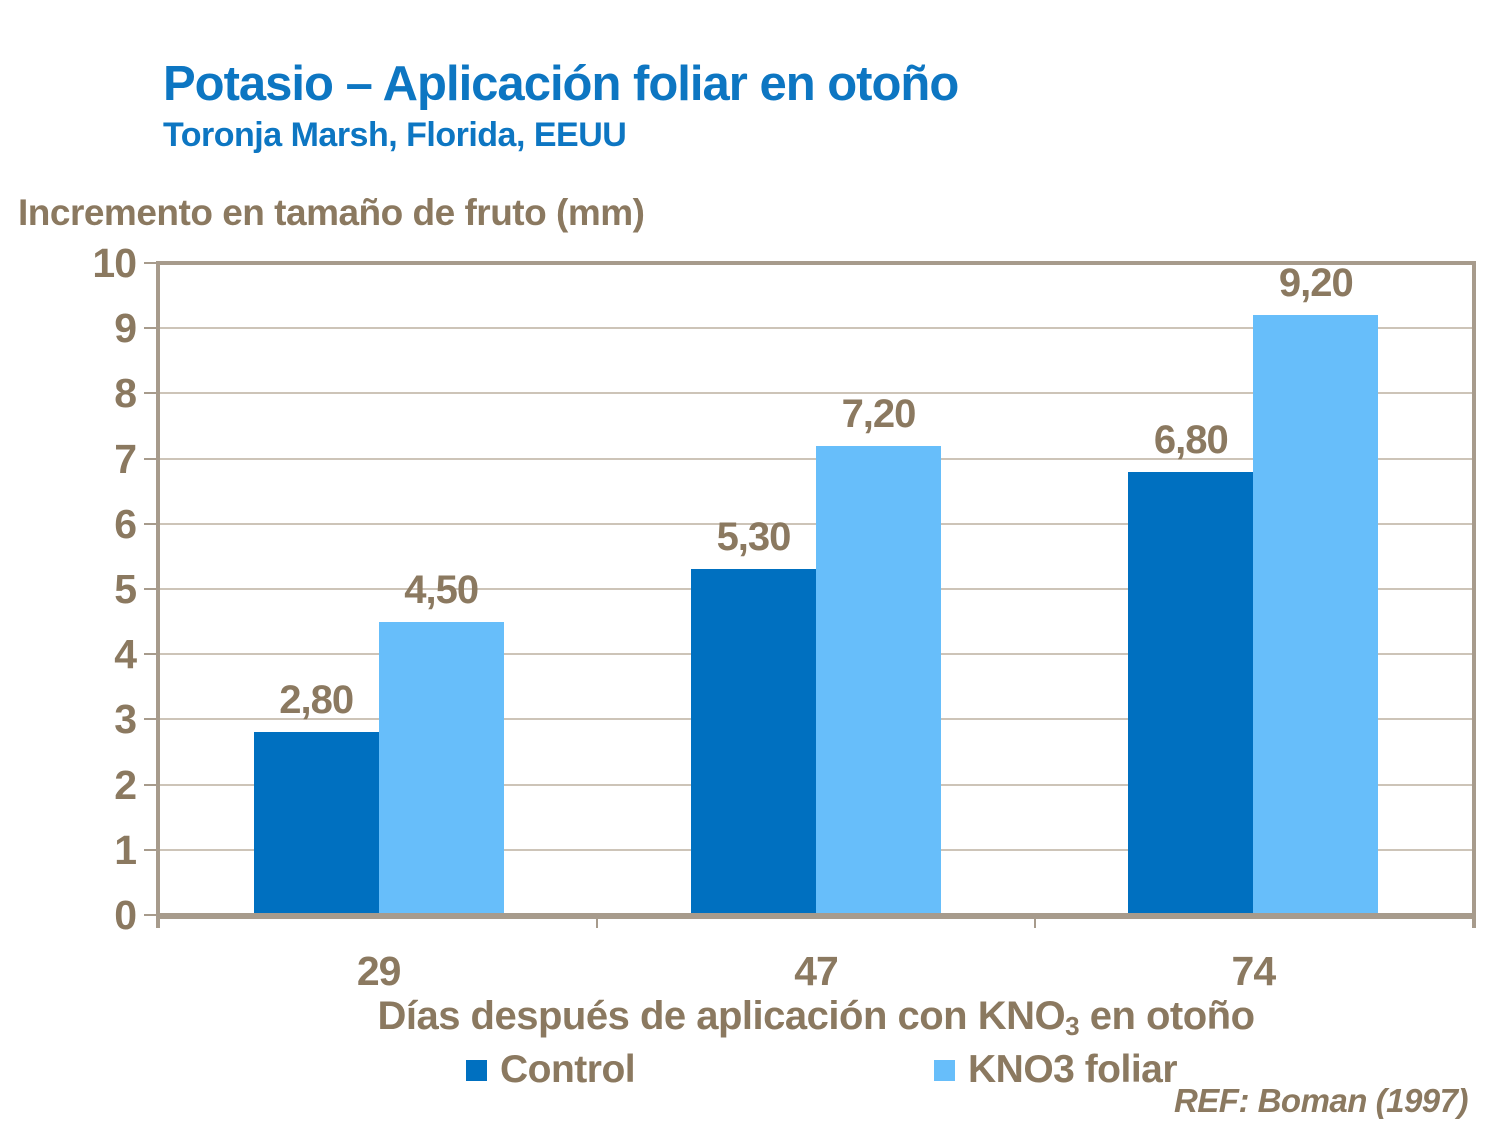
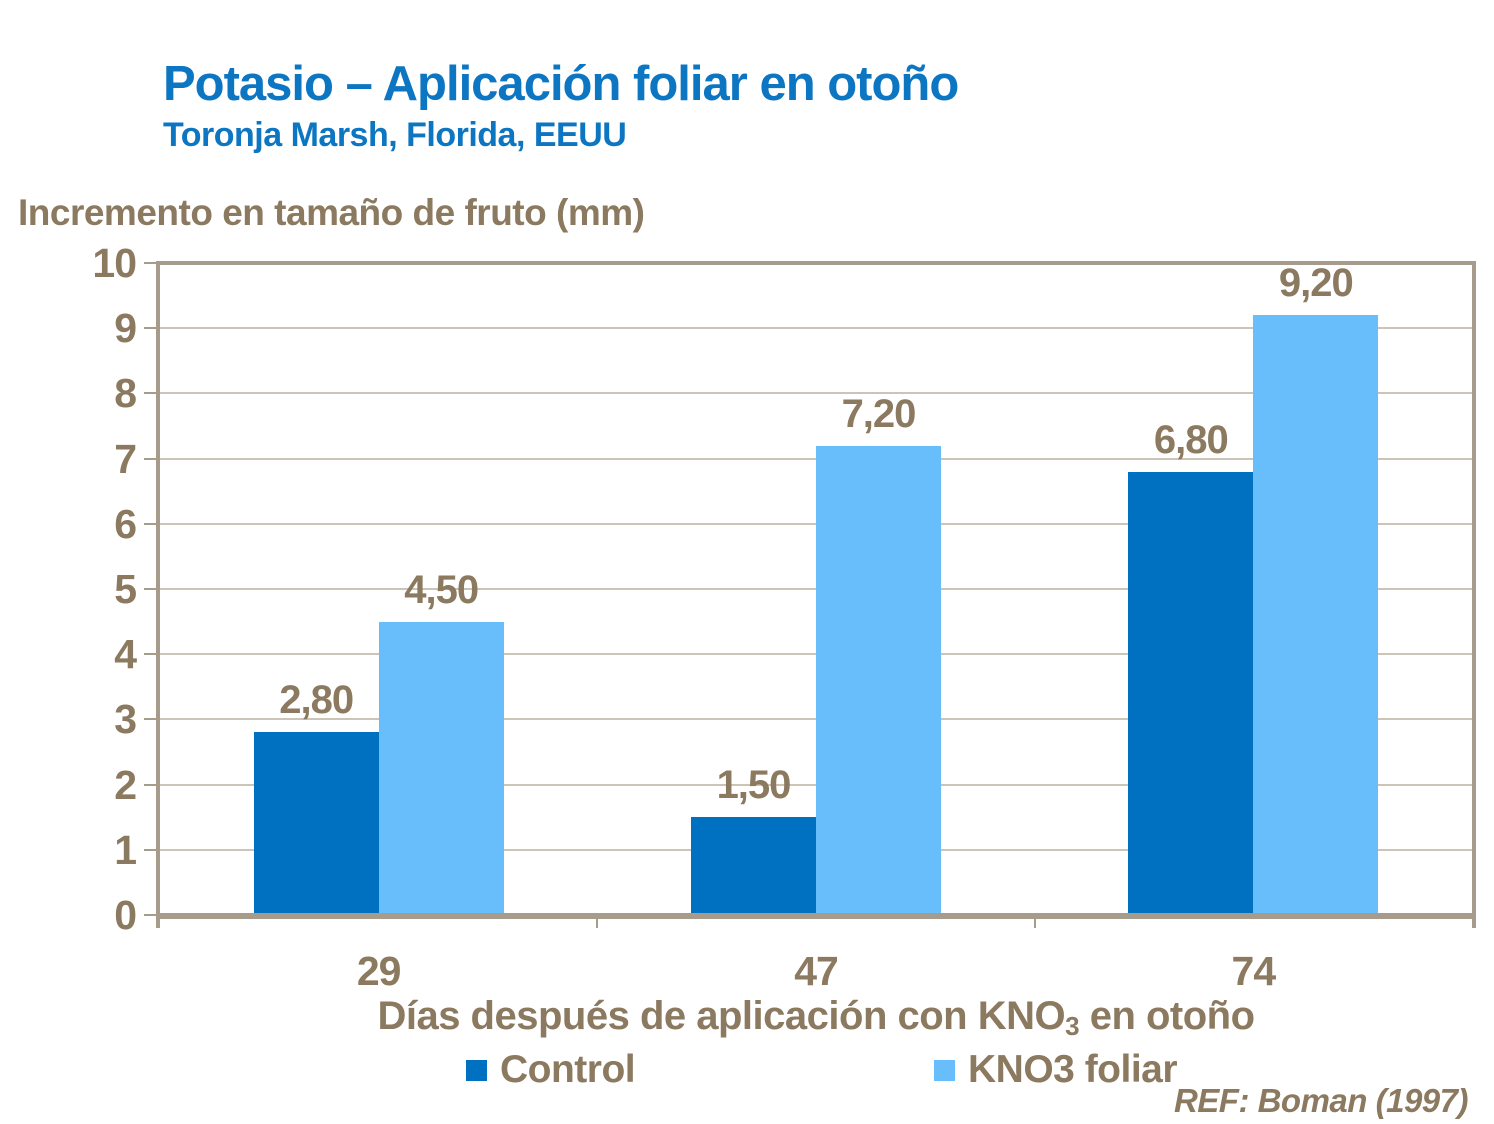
Control/47: 5,30 -> 1,50
